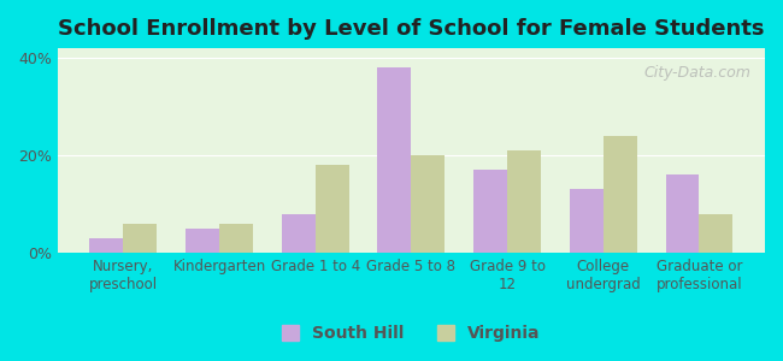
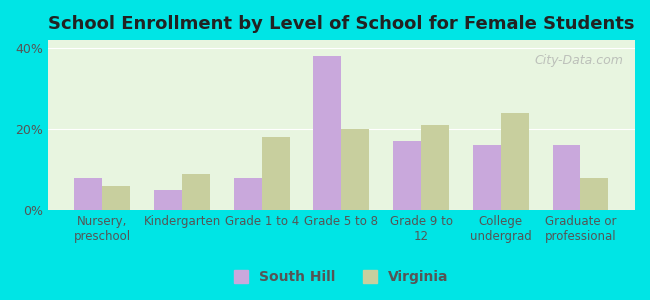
South Hill/Nursery, preschool: 3% -> 8%
Virginia/Kindergarten: 6% -> 9%
South Hill/College undergrad: 13% -> 16%
